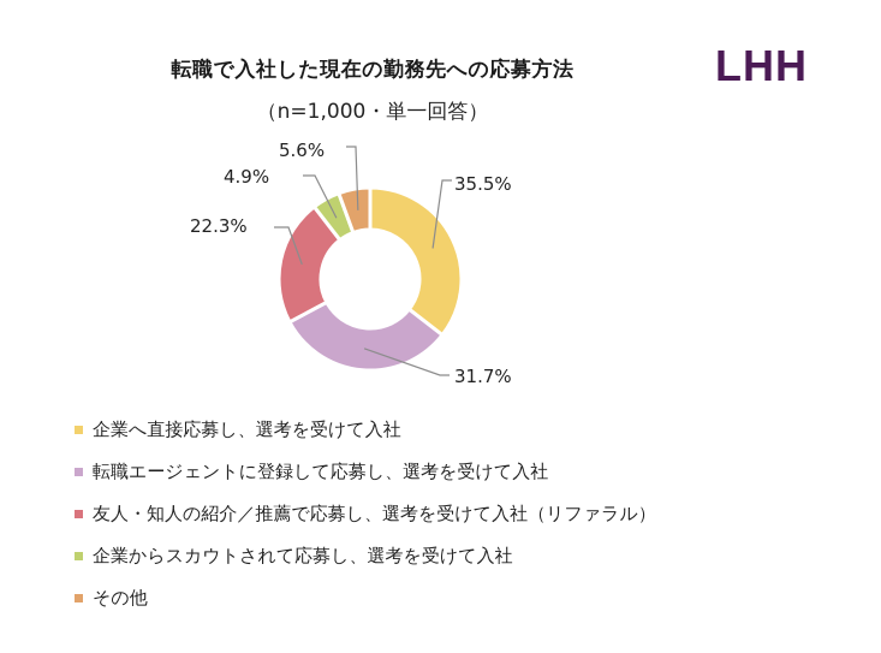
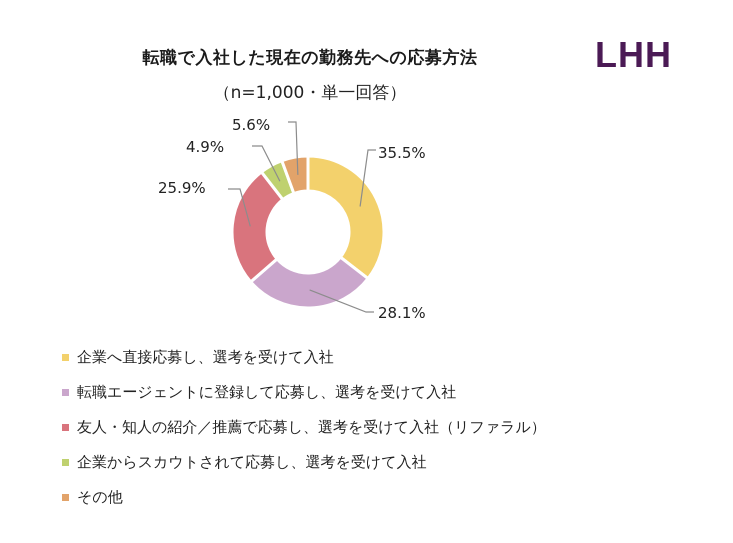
転職エージェントに登録して応募し、選考を受けて入社: 31.7% -> 28.1%
友人・知人の紹介／推薦で応募し、選考を受けて入社（リファラル）: 22.3% -> 25.9%
